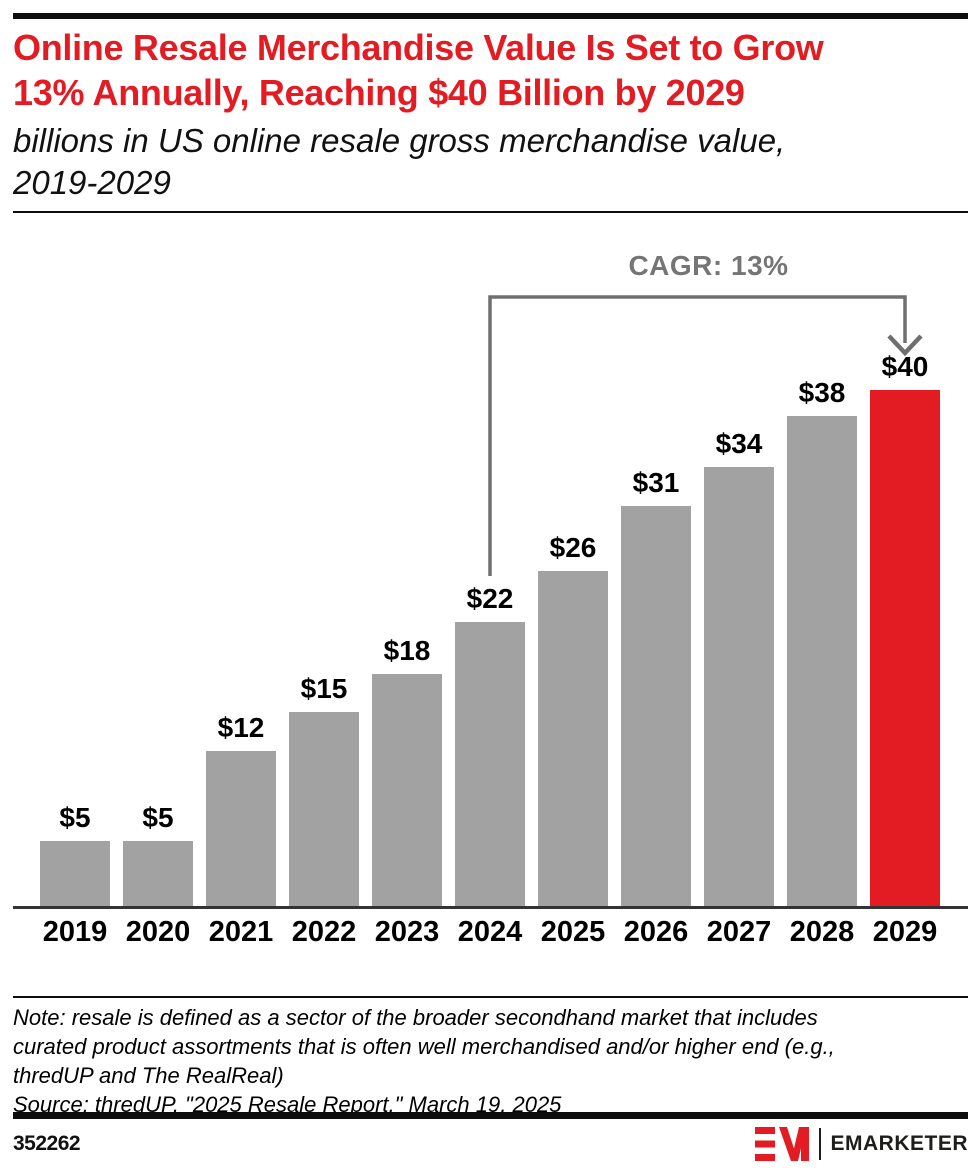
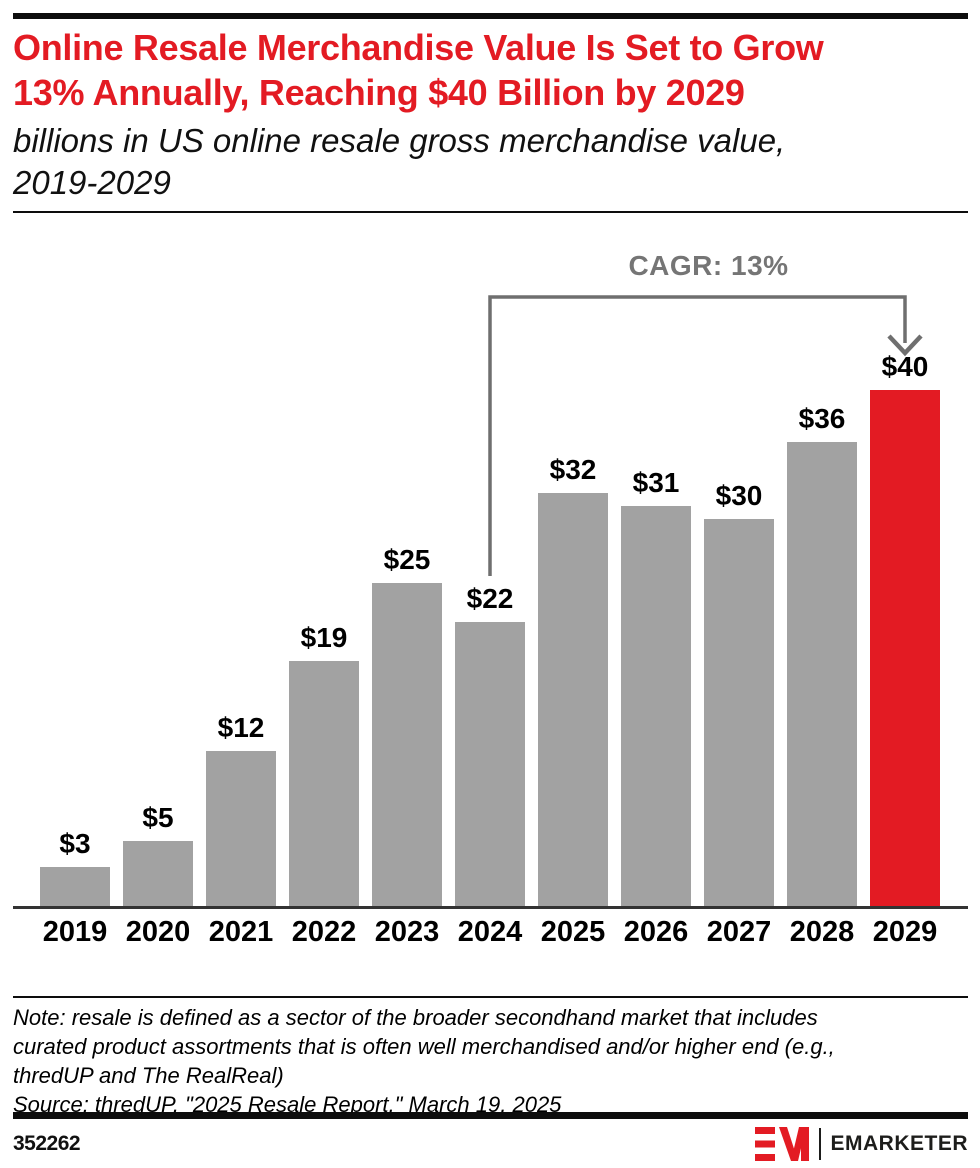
2019: $5 -> $3
2022: $15 -> $19
2023: $18 -> $25
2025: $26 -> $32
2027: $34 -> $30
2028: $38 -> $36
